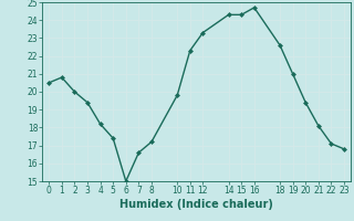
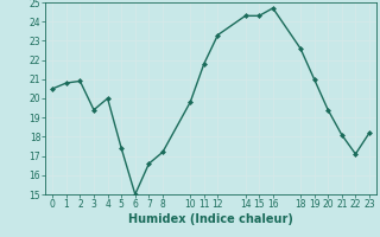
2: 20.0 -> 20.9
4: 18.2 -> 20.0
11: 22.3 -> 21.8
23: 16.8 -> 18.2
